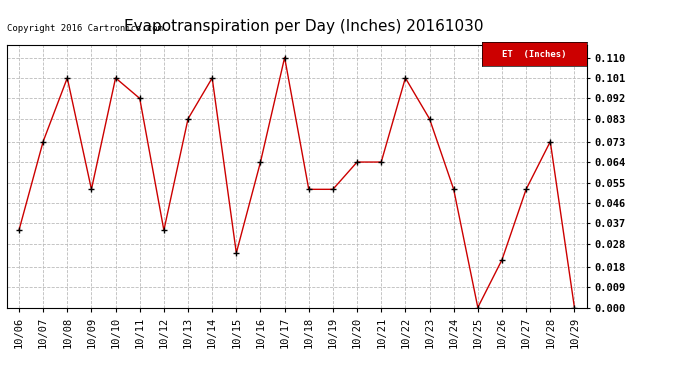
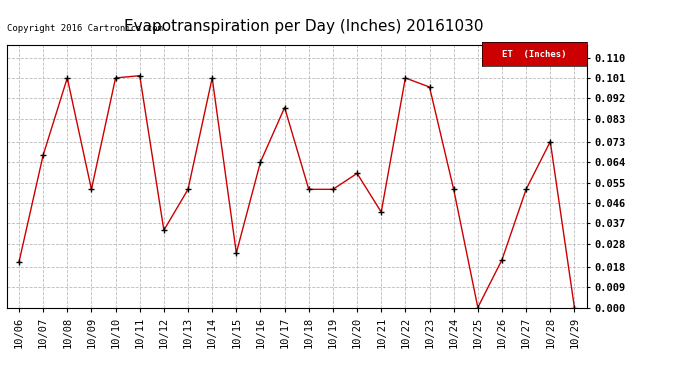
10/06: 0.034 -> 0.020
10/07: 0.073 -> 0.067
10/11: 0.092 -> 0.102
10/13: 0.083 -> 0.052
10/17: 0.110 -> 0.088
10/20: 0.064 -> 0.059
10/21: 0.064 -> 0.042
10/23: 0.083 -> 0.097
